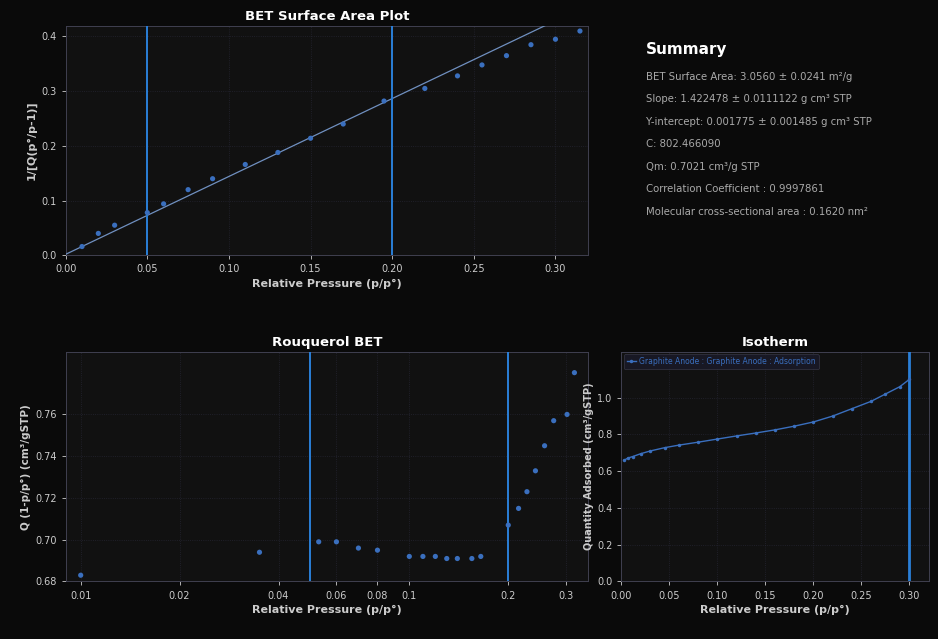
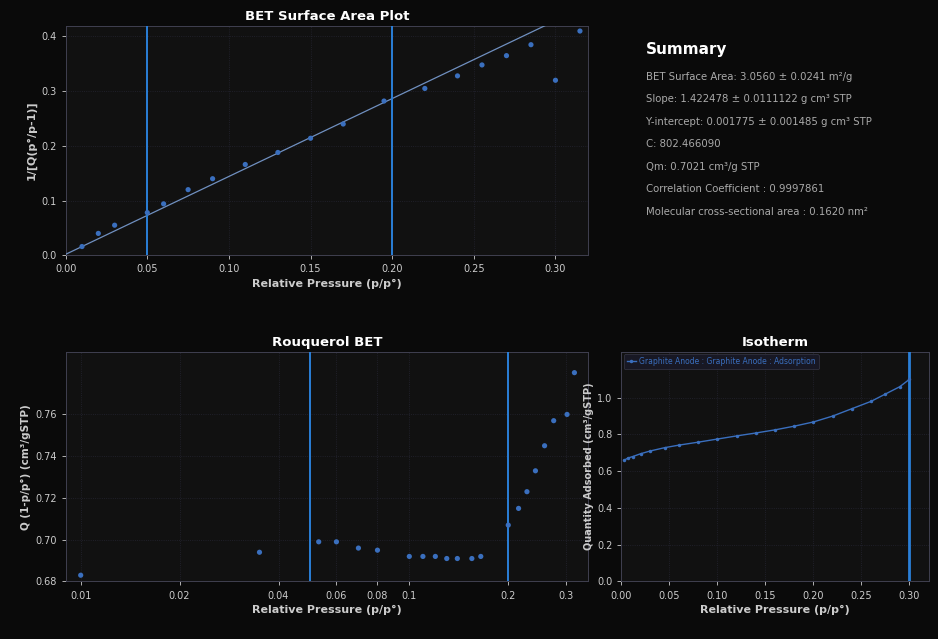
BET Surface Area Plot/0.30: 0.395 -> 0.320
